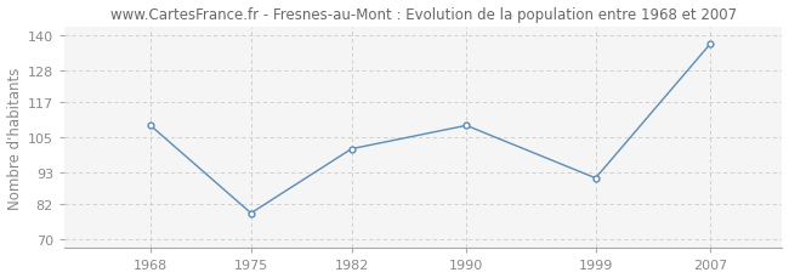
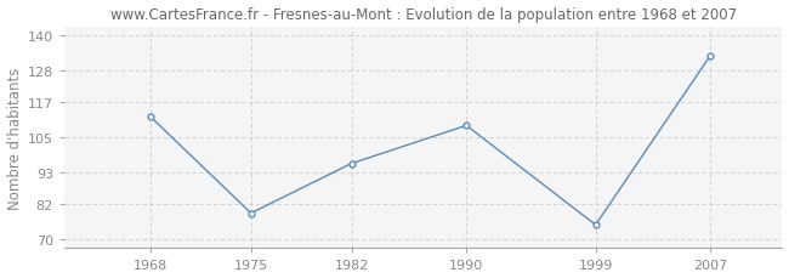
1968: 109 -> 112
1982: 101 -> 96
1999: 91 -> 75
2007: 137 -> 133
